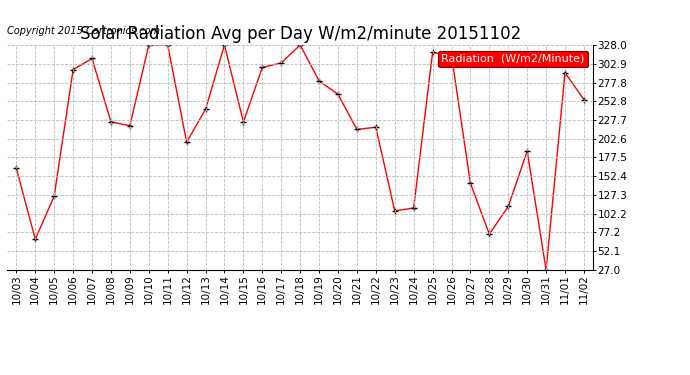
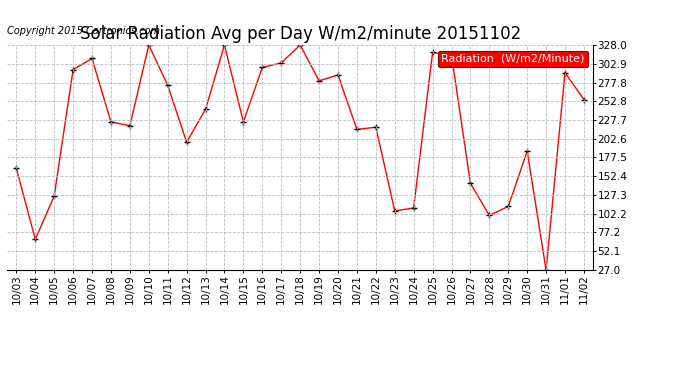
10/11: 328 -> 274
10/20: 262 -> 288
10/28: 75 -> 100
